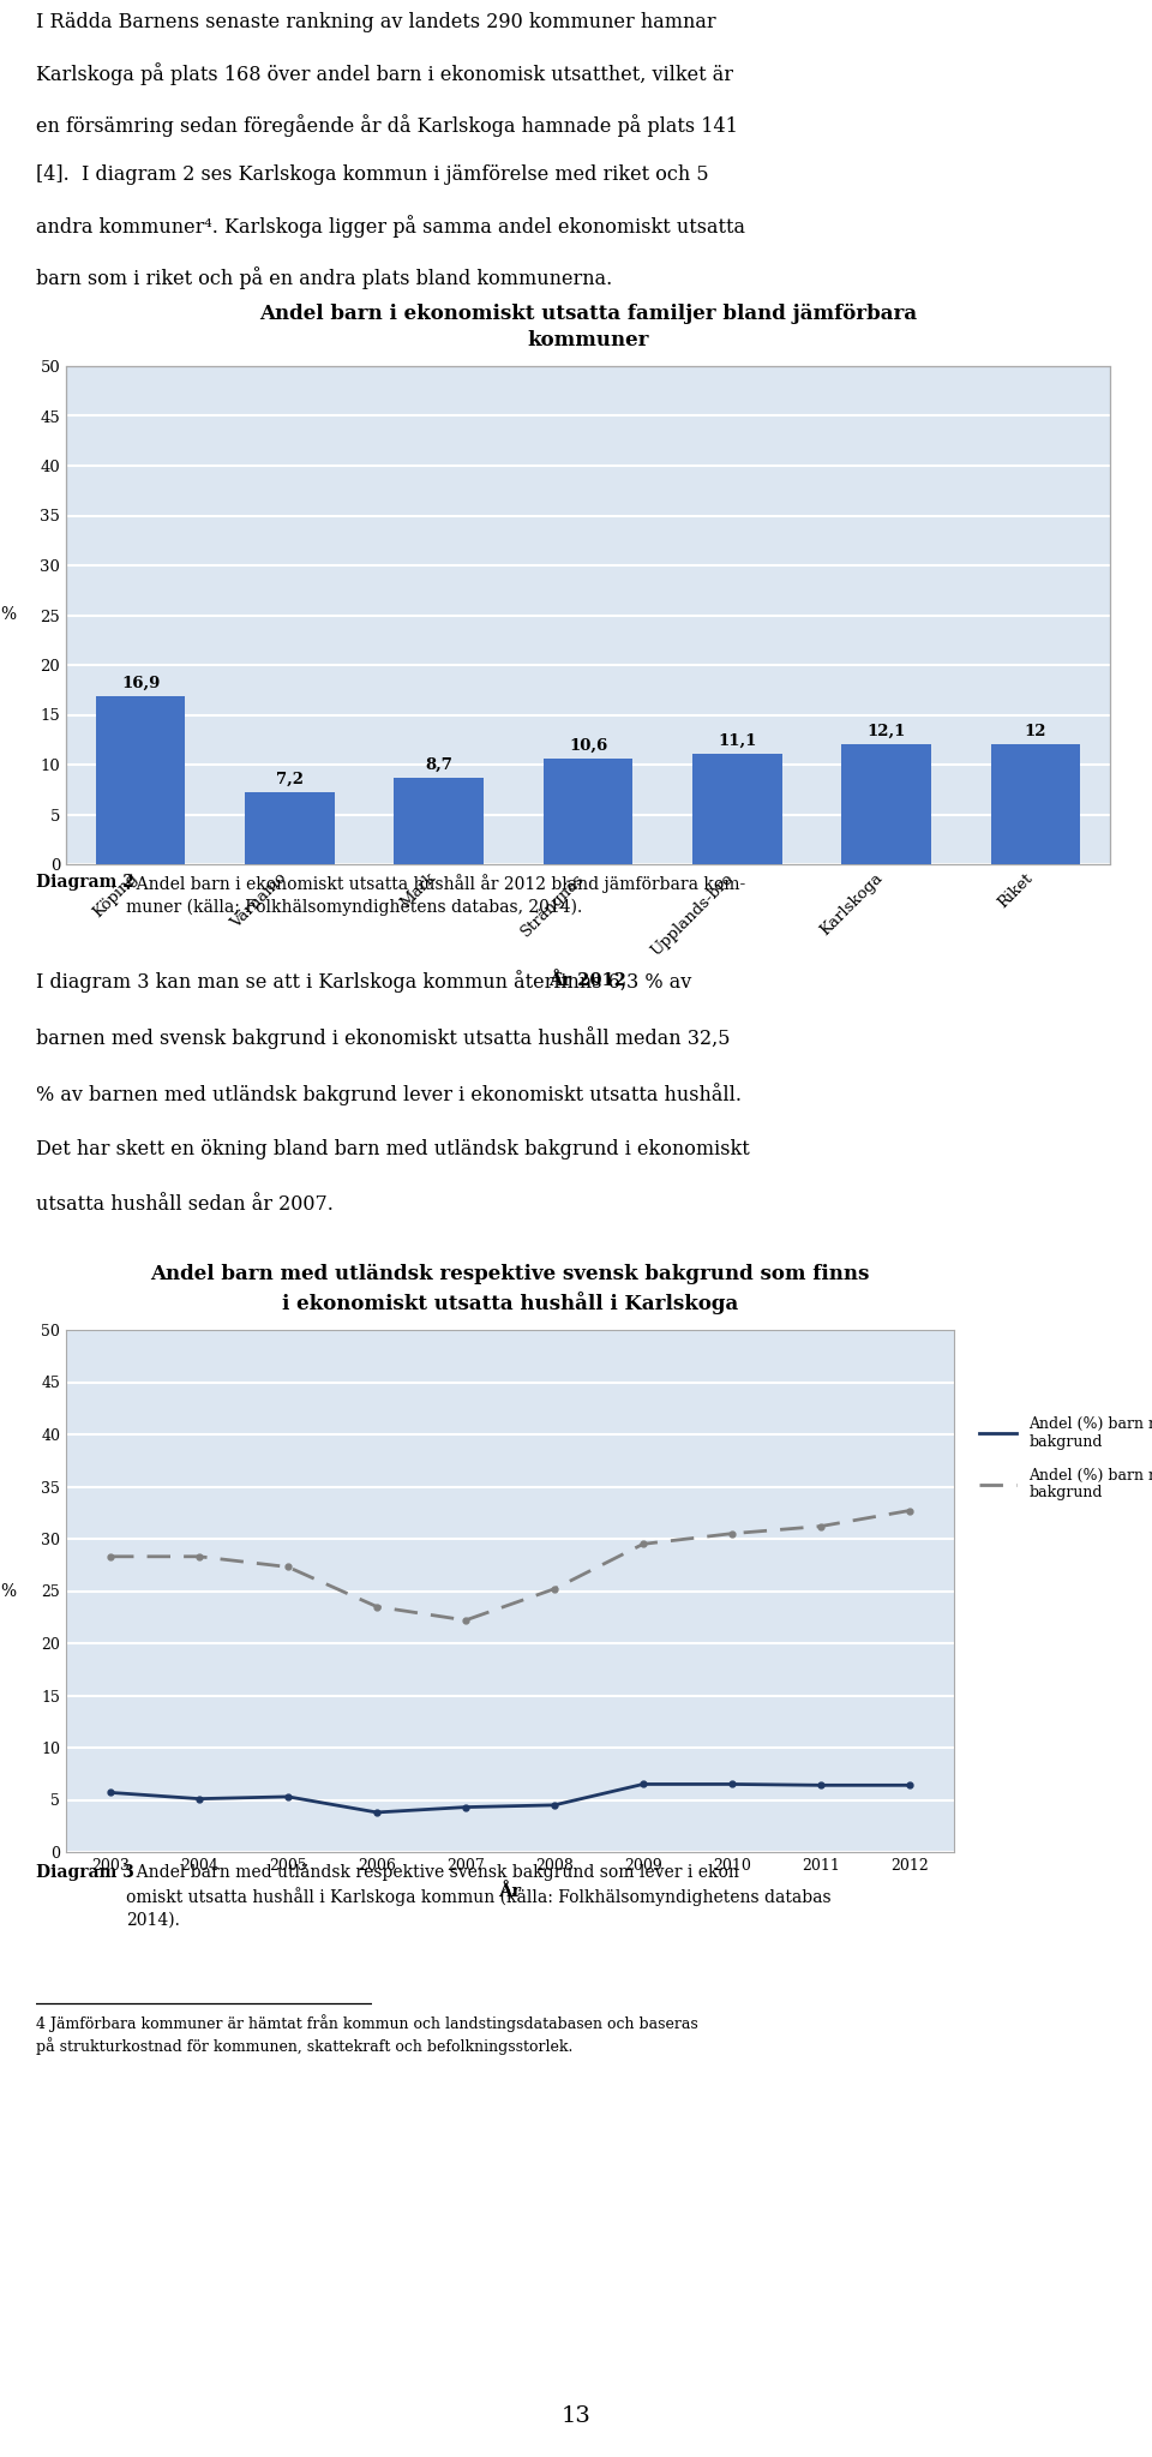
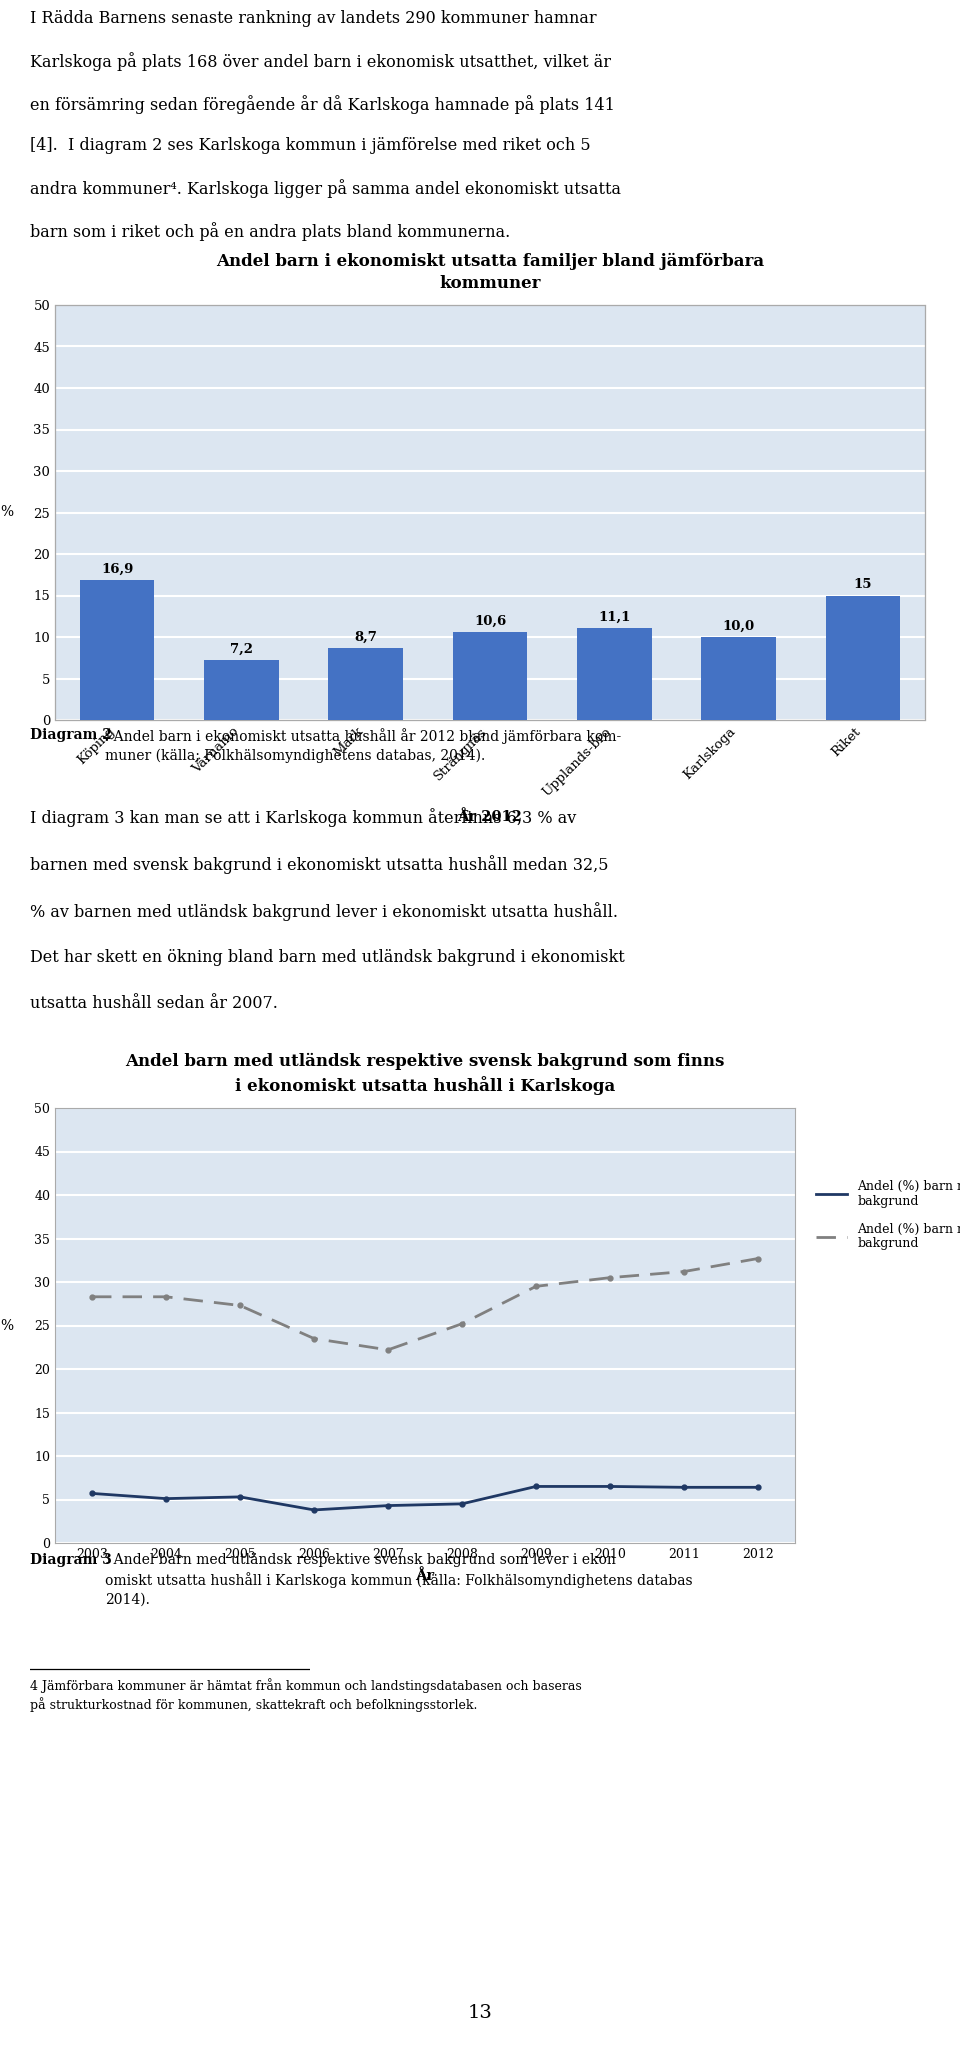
Karlskoga: 12,1 -> 10,0
Riket: 12 -> 15
